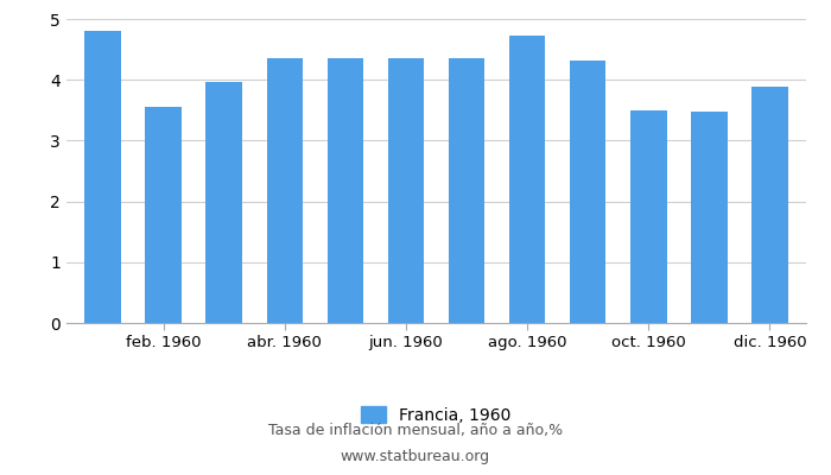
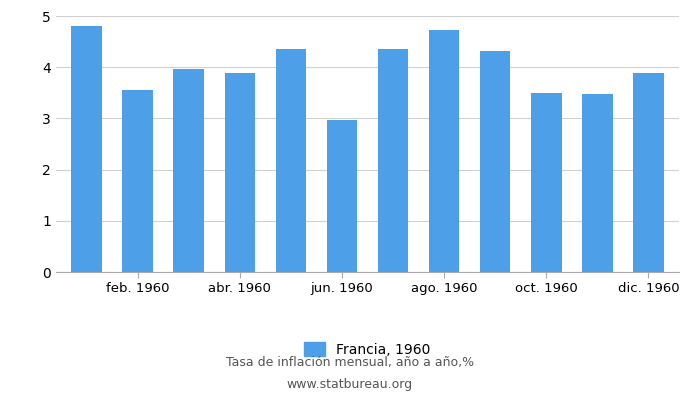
abr. 1960: 4.36 -> 3.88
jun. 1960: 4.36 -> 2.96
